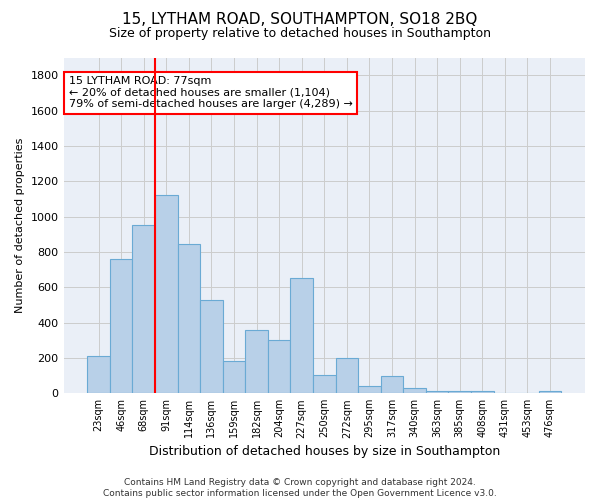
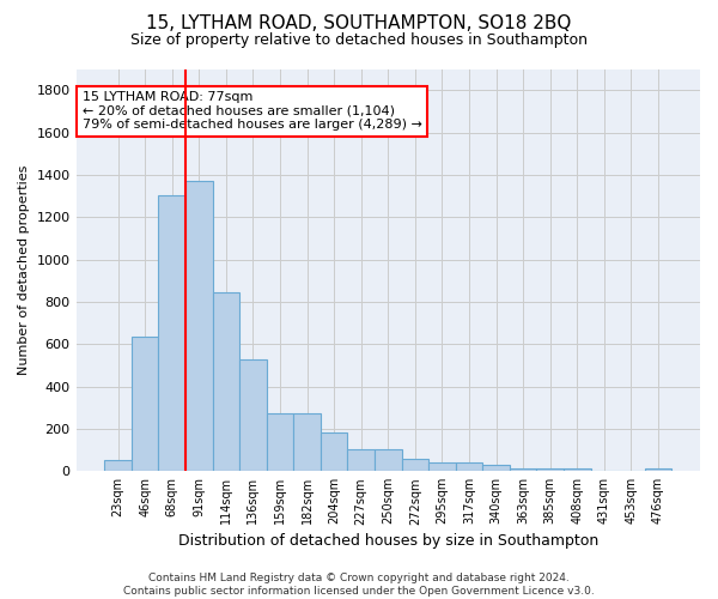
23sqm: 210 -> 50
46sqm: 760 -> 640
68sqm: 950 -> 1300
91sqm: 1120 -> 1370
159sqm: 180 -> 280
182sqm: 360 -> 280
204sqm: 300 -> 180
227sqm: 650 -> 100
272sqm: 200 -> 60
317sqm: 100 -> 40
